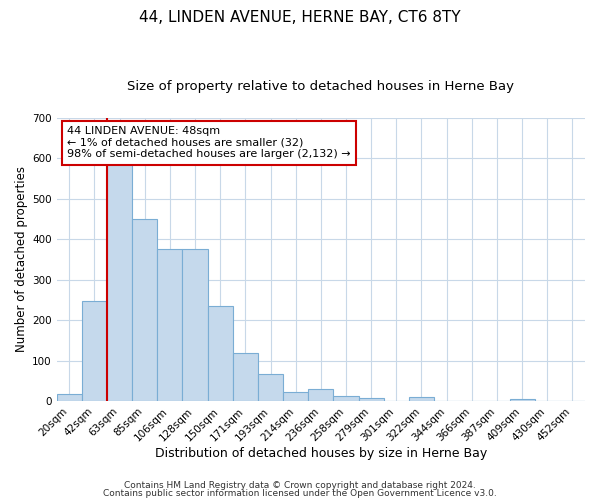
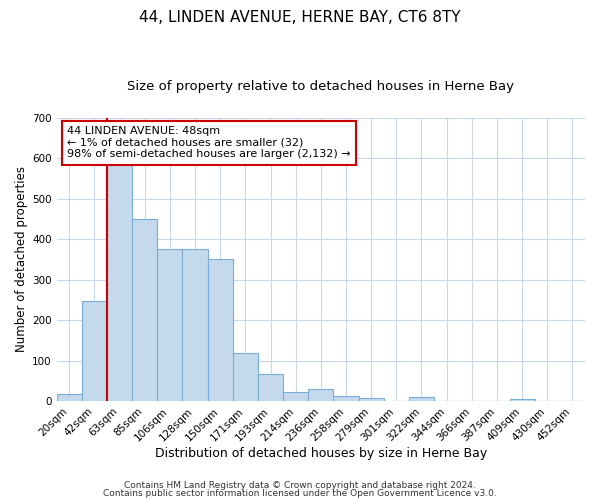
150sqm: 235 -> 350
